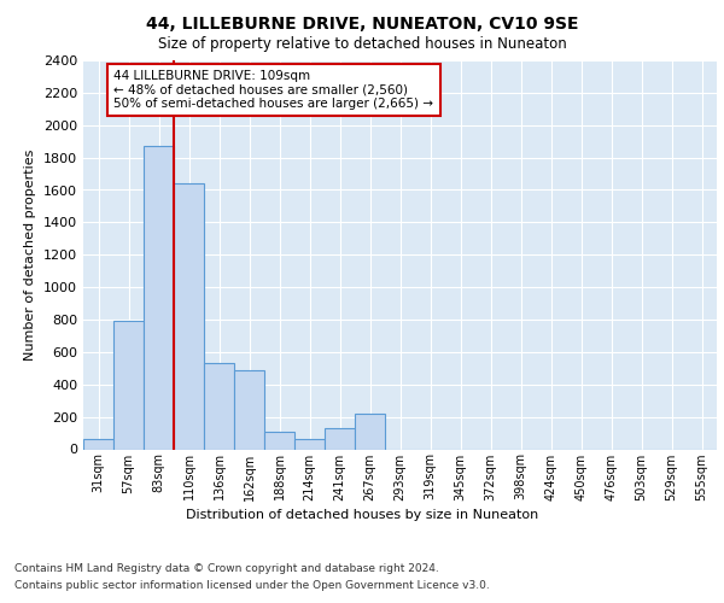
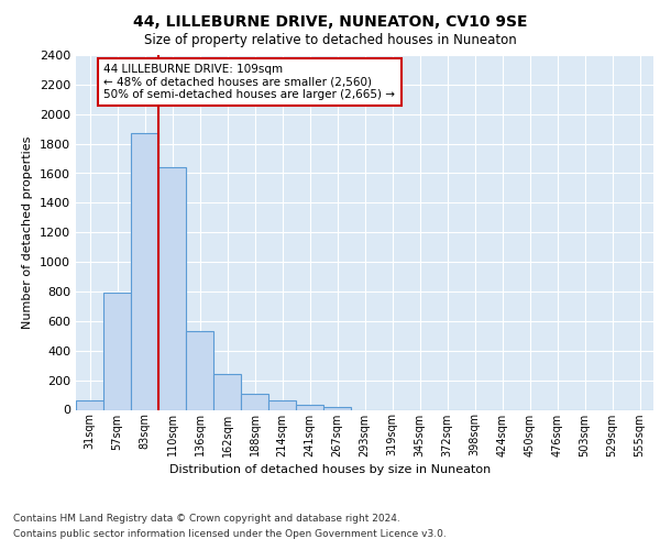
162sqm: 490 -> 240
241sqm: 130 -> 40
267sqm: 220 -> 20
